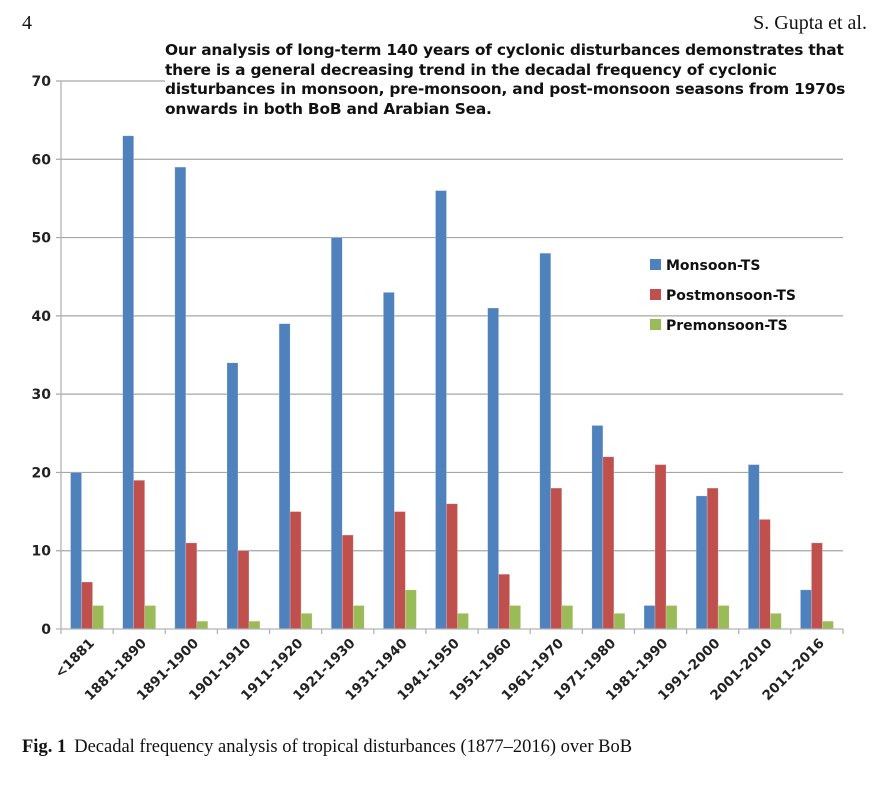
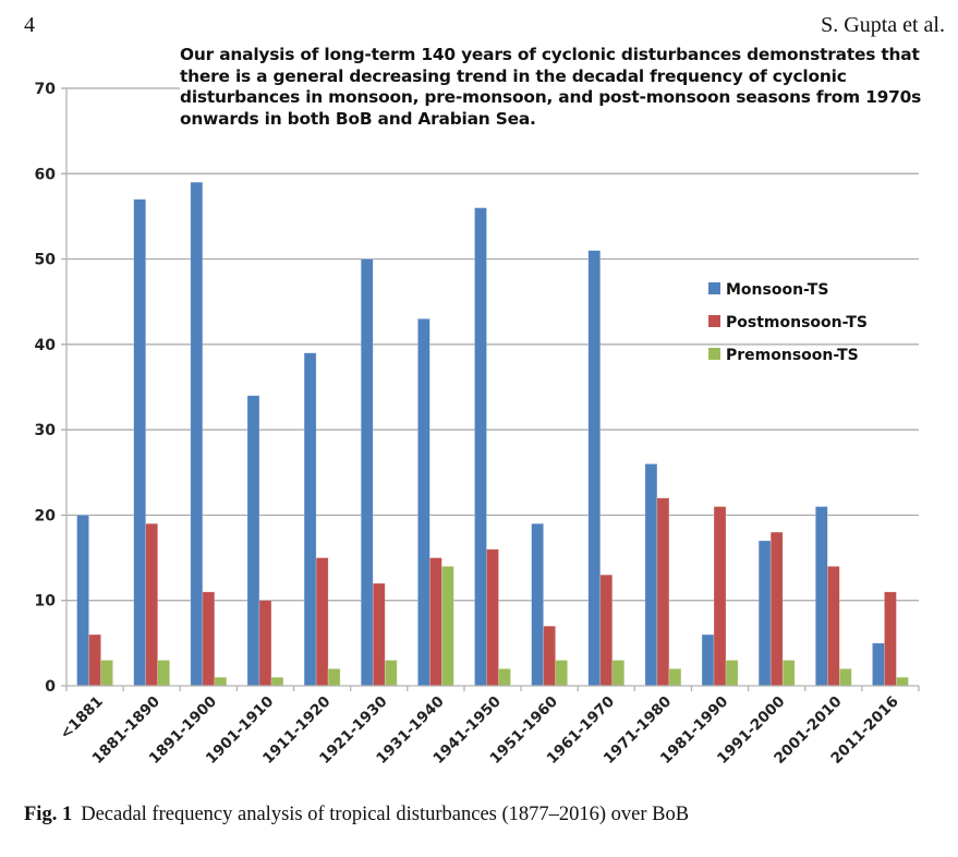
Monsoon-TS/1881-1890: 63 -> 57
Premonsoon-TS/1931-1940: 5 -> 14
Monsoon-TS/1951-1960: 41 -> 19
Monsoon-TS/1961-1970: 48 -> 51
Postmonsoon-TS/1961-1970: 18 -> 13
Monsoon-TS/1981-1990: 3 -> 6
